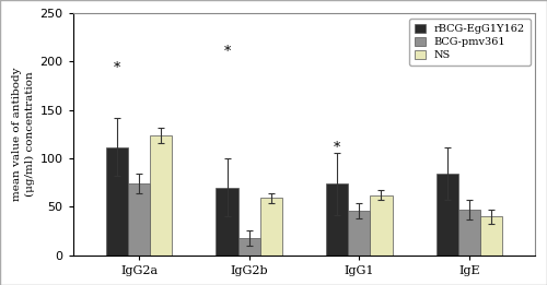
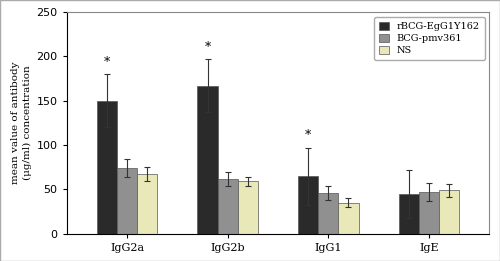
rBCG-EgG1Y162/IgG2a: 112 -> 150
NS/IgG2a: 124 -> 67
rBCG-EgG1Y162/IgG2b: 70 -> 167
BCG-pmv361/IgG2b: 18 -> 62
rBCG-EgG1Y162/IgG1: 74 -> 65
NS/IgG1: 62 -> 35
rBCG-EgG1Y162/IgE: 84 -> 45
NS/IgE: 40 -> 49
